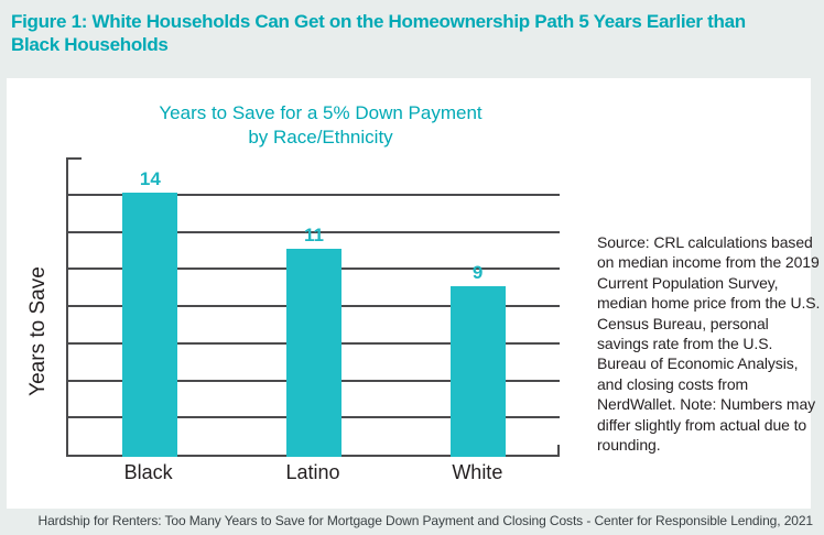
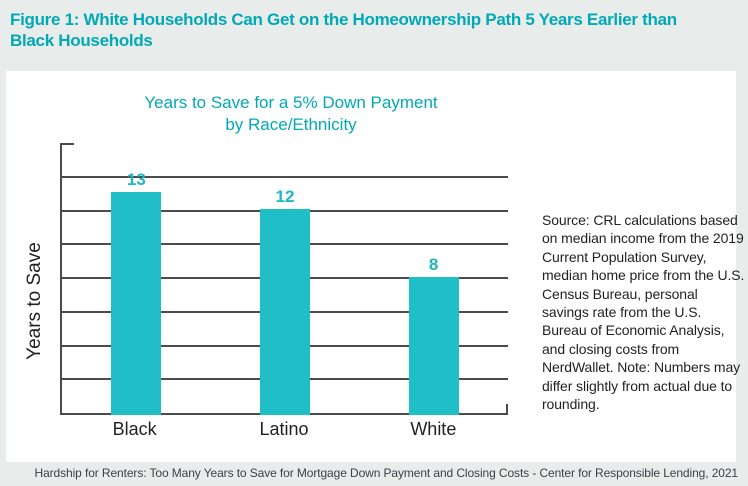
Black: 14 -> 13
Latino: 11 -> 12
White: 9 -> 8
